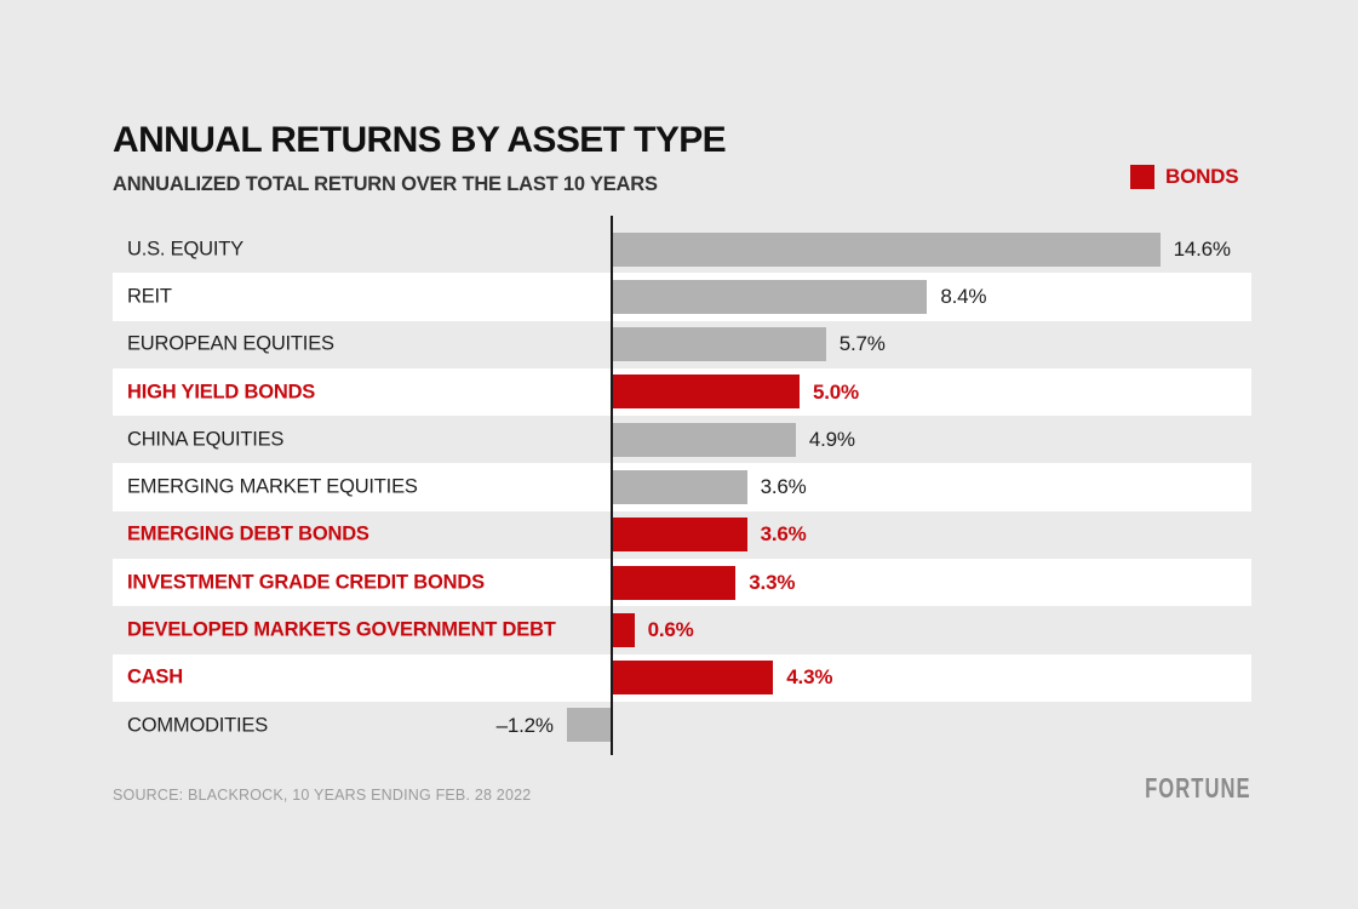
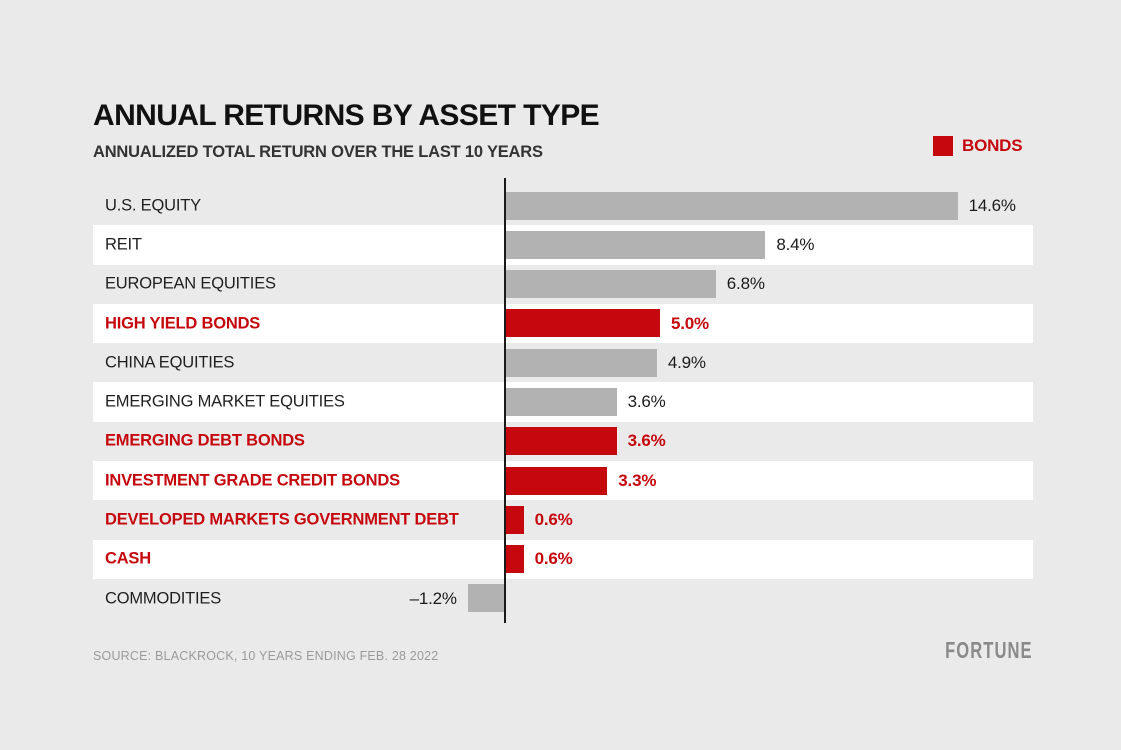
EUROPEAN EQUITIES: 5.7% -> 6.8%
CASH: 4.3% -> 0.6%
